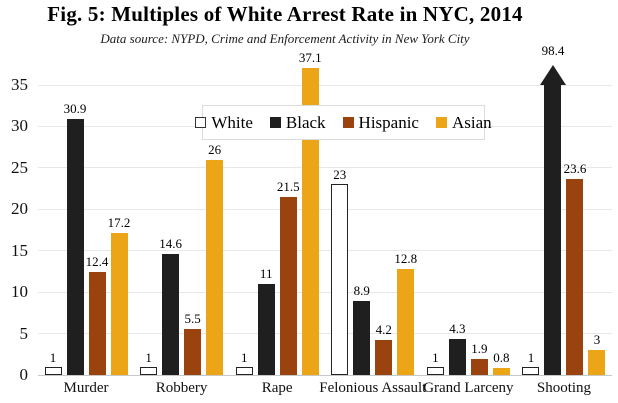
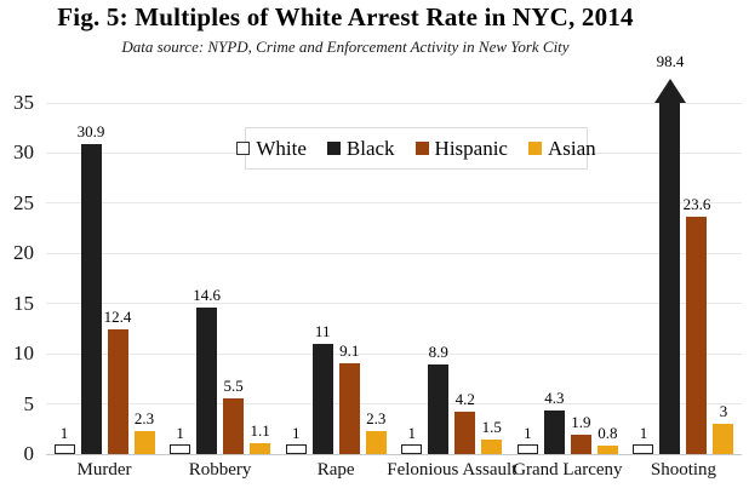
Asian/Murder: 17.2 -> 2.3
Asian/Robbery: 26 -> 1.1
Hispanic/Rape: 21.5 -> 9.1
Asian/Rape: 37.1 -> 2.3
White/Felonious Assault: 23 -> 1
Asian/Felonious Assault: 12.8 -> 1.5
